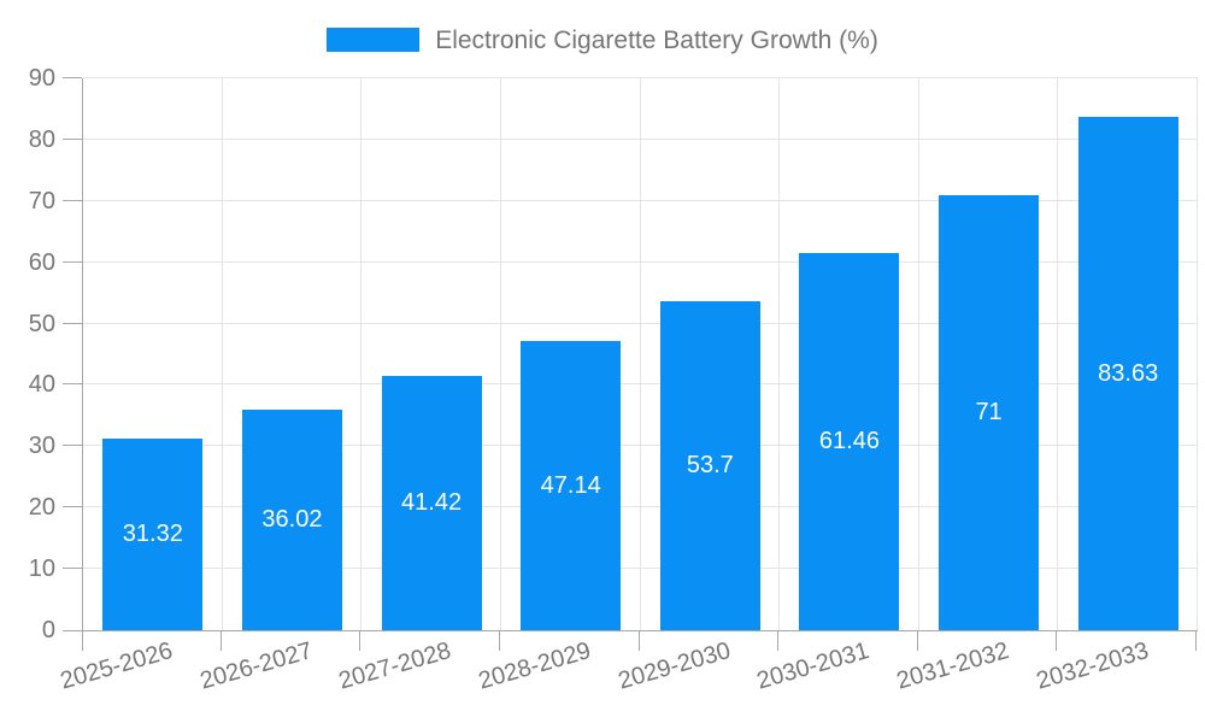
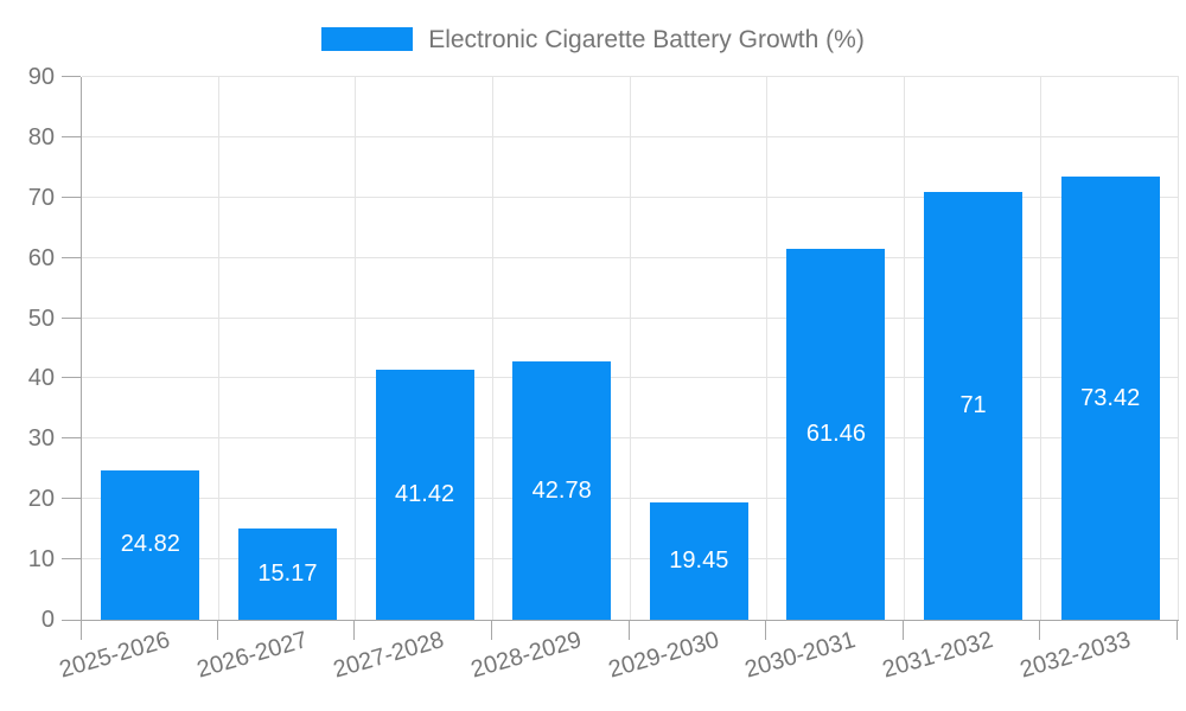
2025-2026: 31.32 -> 24.82
2026-2027: 36.02 -> 15.17
2028-2029: 47.14 -> 42.78
2029-2030: 53.7 -> 19.45
2032-2033: 83.63 -> 73.42
